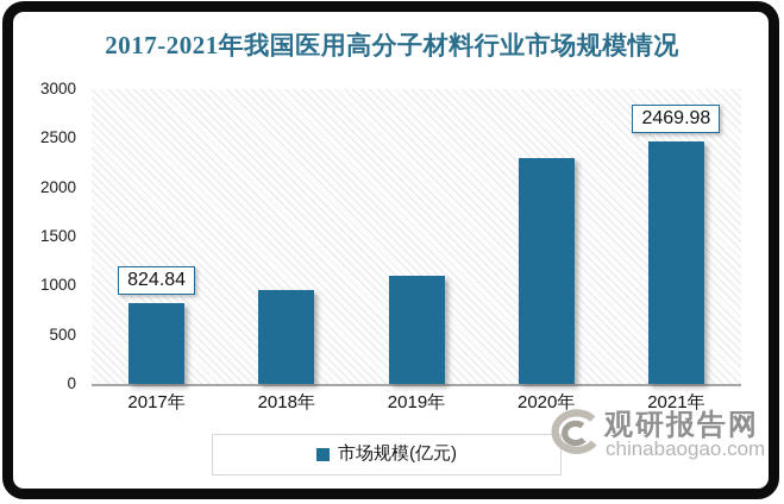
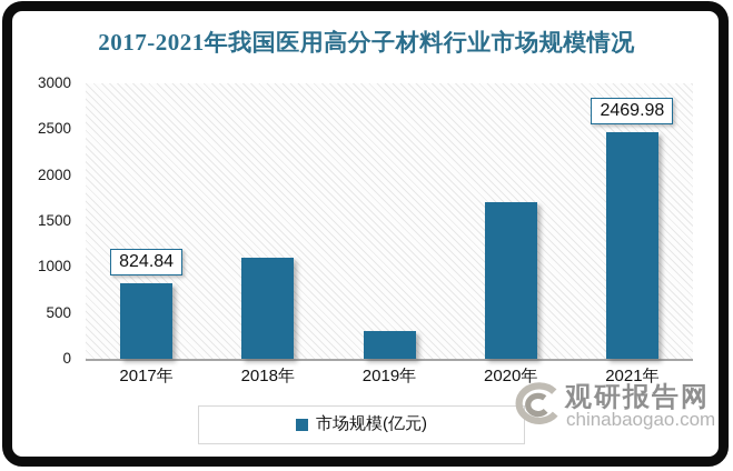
2018年: 1000 -> 1100
2019年: 1100 -> 300
2020年: 2300 -> 1700
